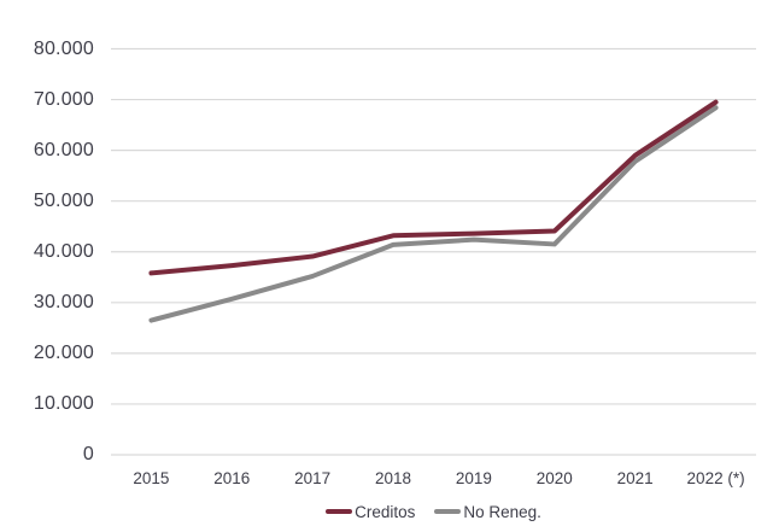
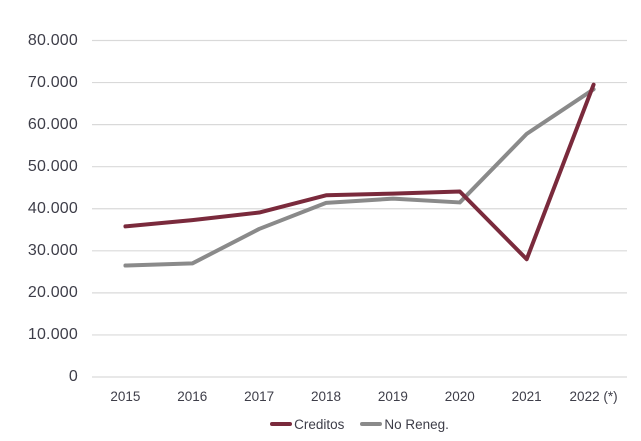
No Reneg./2016: 31000 -> 27000
Creditos/2021: 59000 -> 28000
